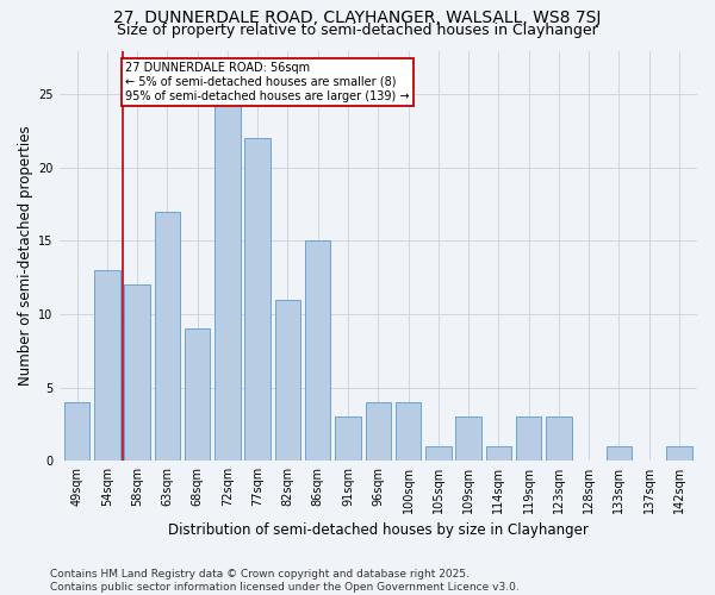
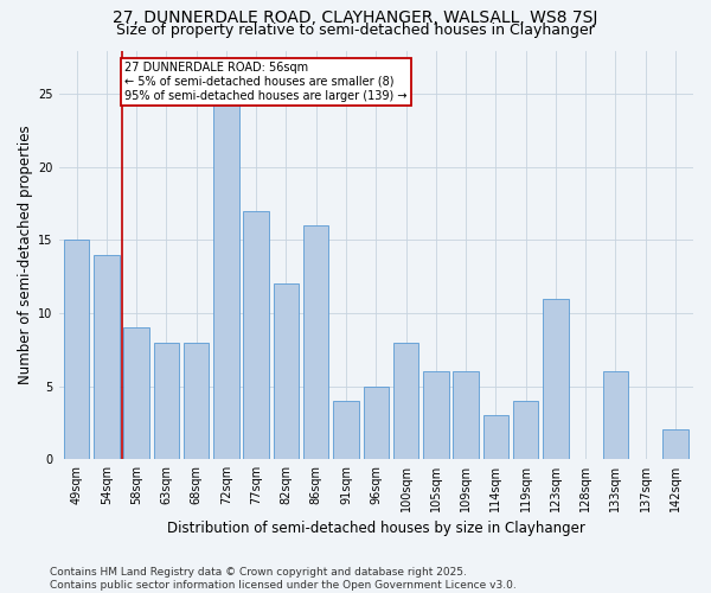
49sqm: 4 -> 15
54sqm: 13 -> 14
58sqm: 12 -> 9
63sqm: 17 -> 8
68sqm: 9 -> 8
77sqm: 22 -> 17
82sqm: 11 -> 12
86sqm: 15 -> 16
91sqm: 3 -> 4
96sqm: 4 -> 5
100sqm: 4 -> 8
105sqm: 1 -> 6
109sqm: 3 -> 6
114sqm: 1 -> 3
119sqm: 3 -> 4
123sqm: 3 -> 11
133sqm: 1 -> 6
142sqm: 1 -> 2
